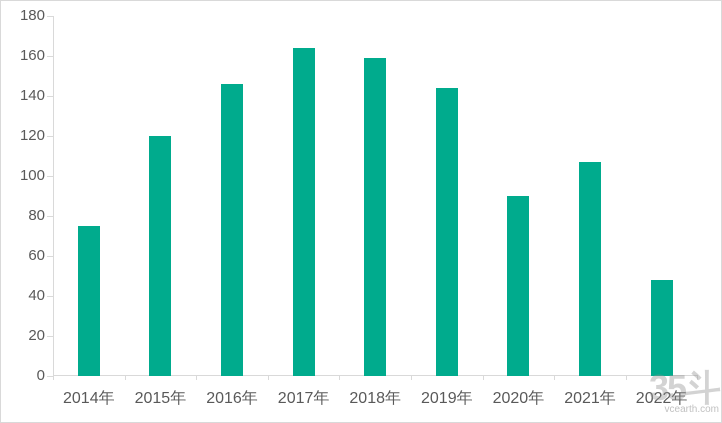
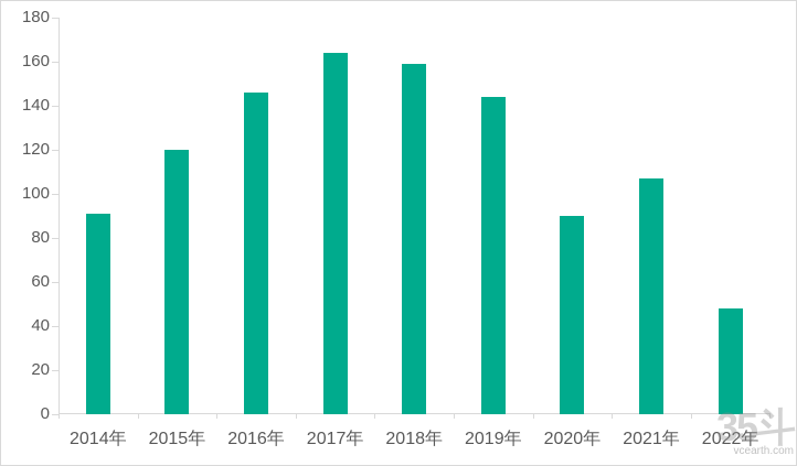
2014年: 75 -> 91
